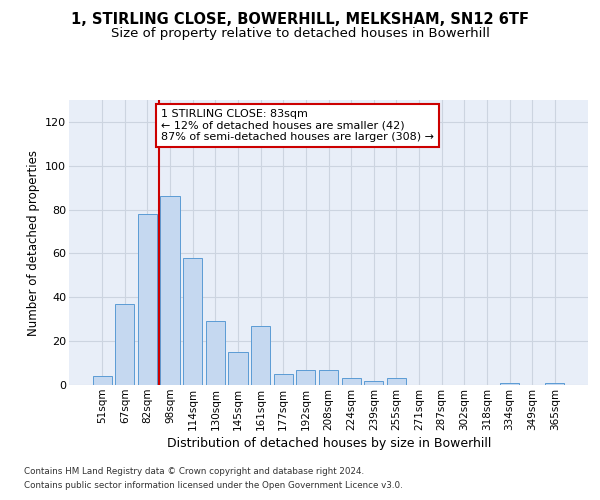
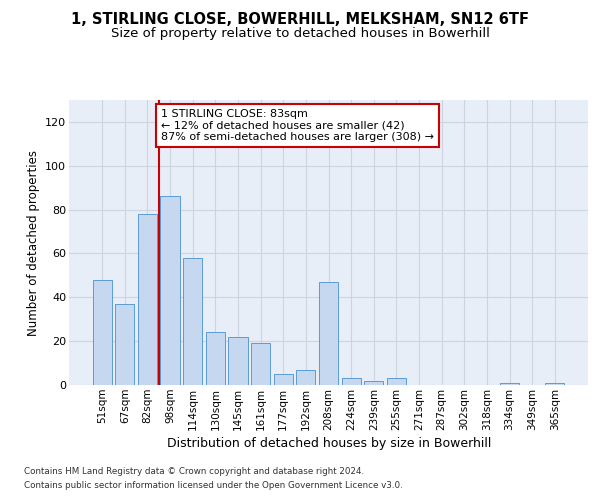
51sqm: 4 -> 48
130sqm: 29 -> 24
145sqm: 15 -> 22
161sqm: 27 -> 19
208sqm: 7 -> 47
